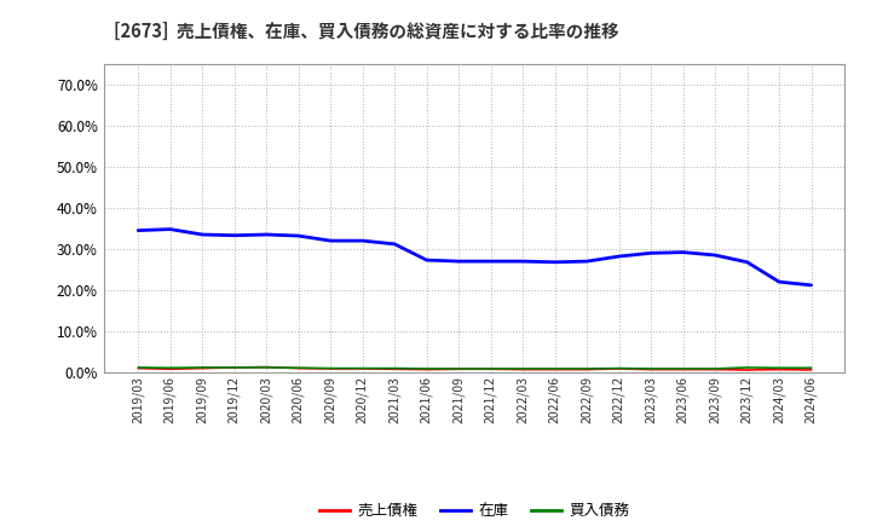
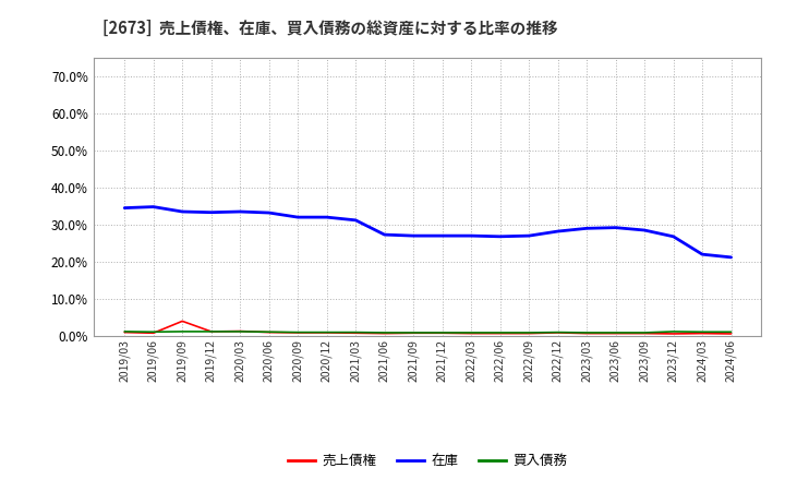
売上債権/2019/09: 1.0% -> 4.0%
